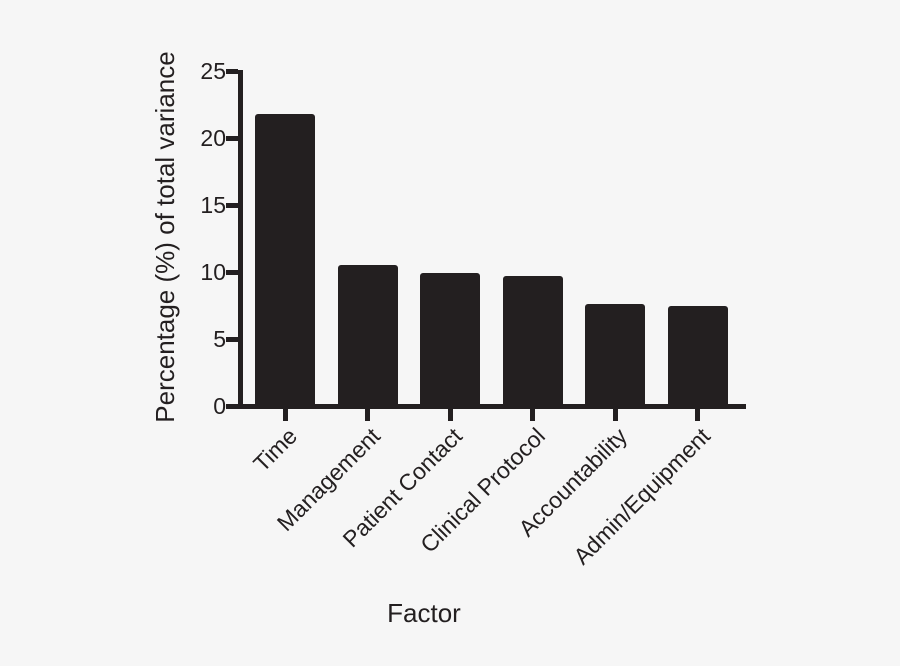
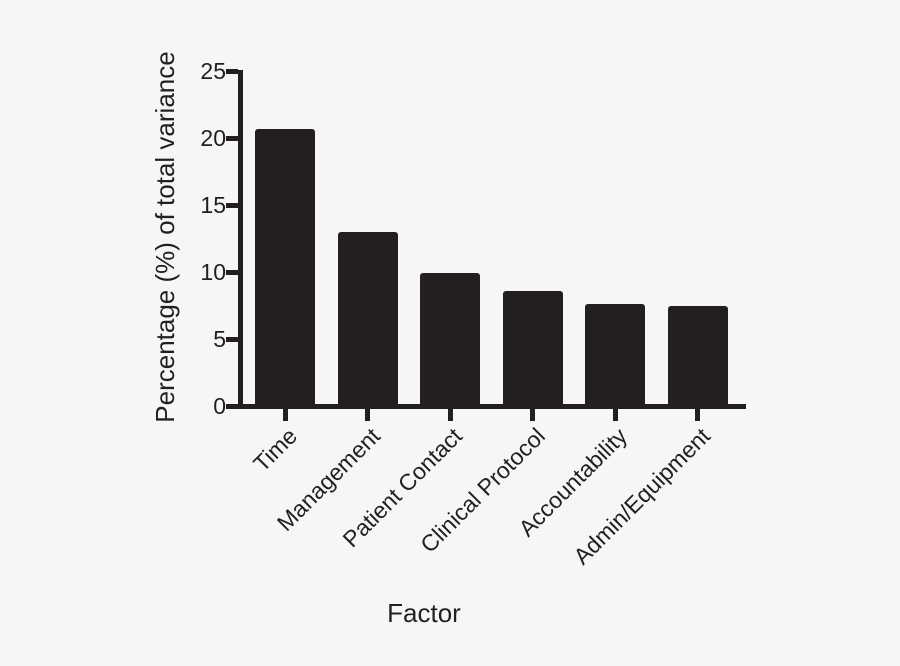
Time: 21.8 -> 20.7
Management: 10.5 -> 13.0
Clinical Protocol: 9.7 -> 8.6
